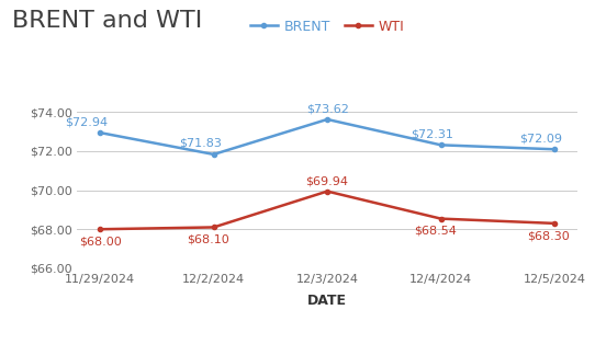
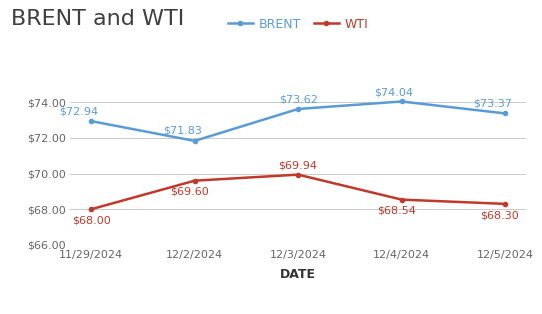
WTI/12/2/2024: $68.10 -> $69.60
BRENT/12/4/2024: $72.31 -> $74.04
BRENT/12/5/2024: $72.09 -> $73.37
